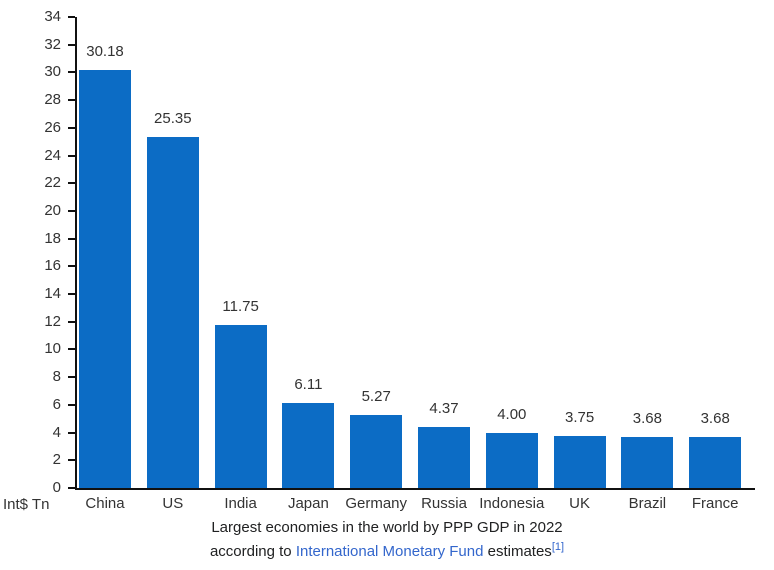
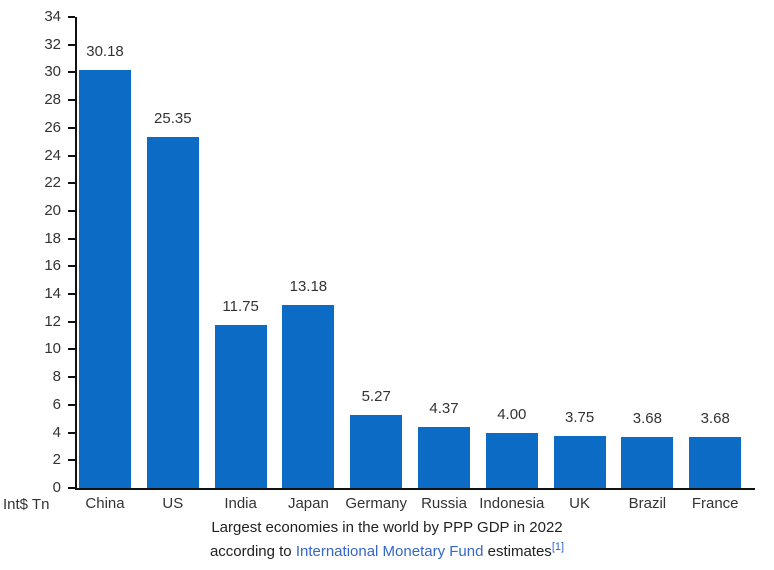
Japan: 6.11 -> 13.18
